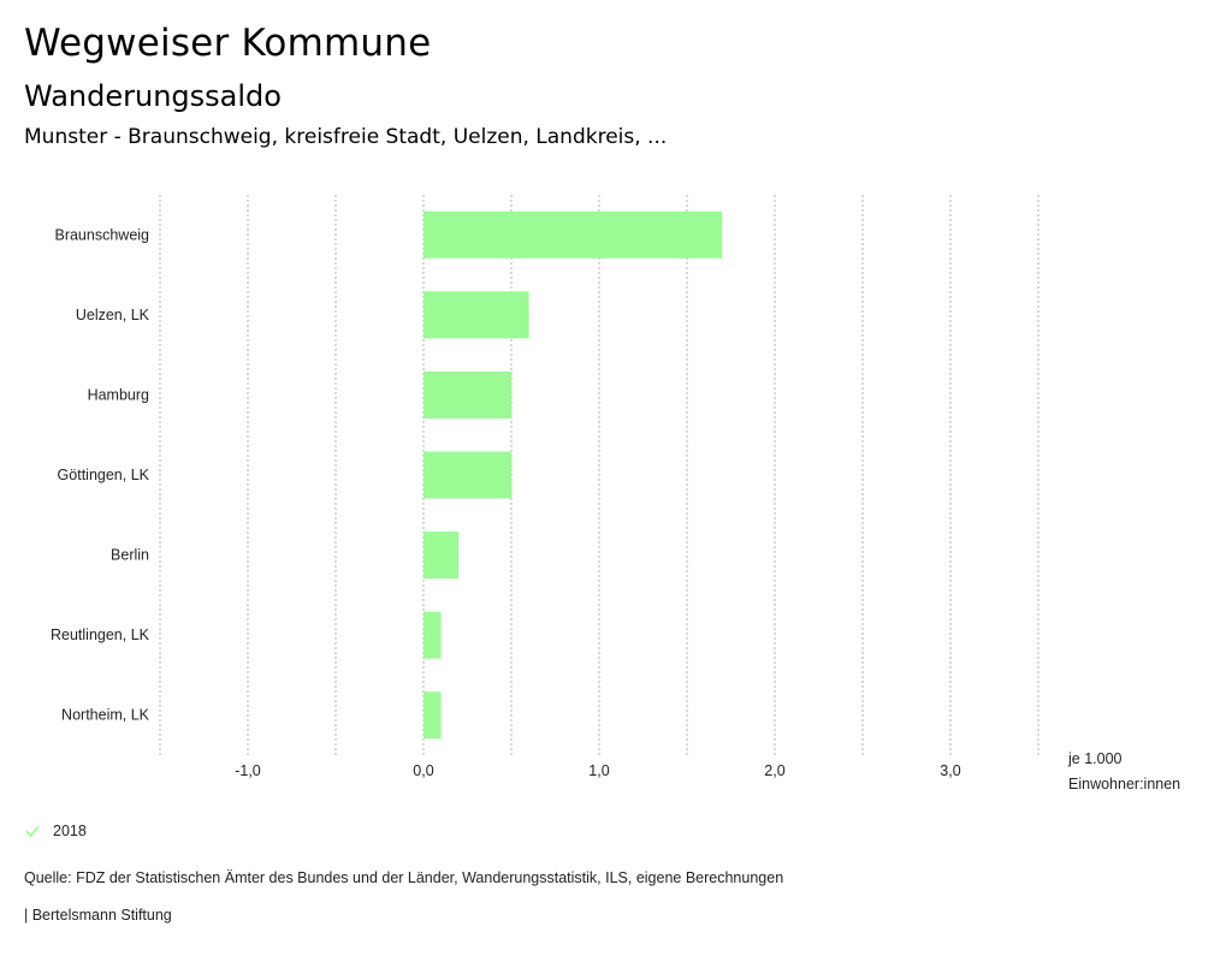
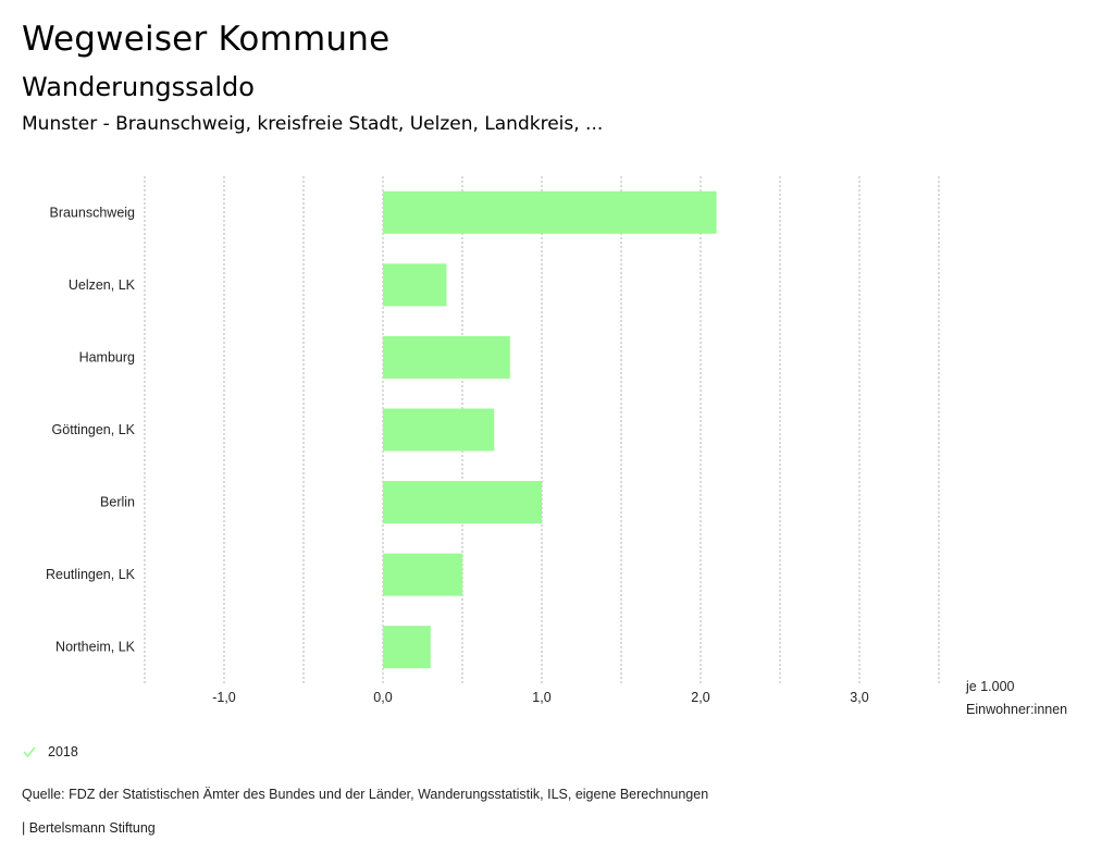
Braunschweig: 1,7 -> 2,1
Uelzen, LK: 0,6 -> 0,4
Hamburg: 0,5 -> 0,8
Göttingen, LK: 0,5 -> 0,7
Berlin: 0,2 -> 1,0
Reutlingen, LK: 0,1 -> 0,5
Northeim, LK: 0,1 -> 0,3
